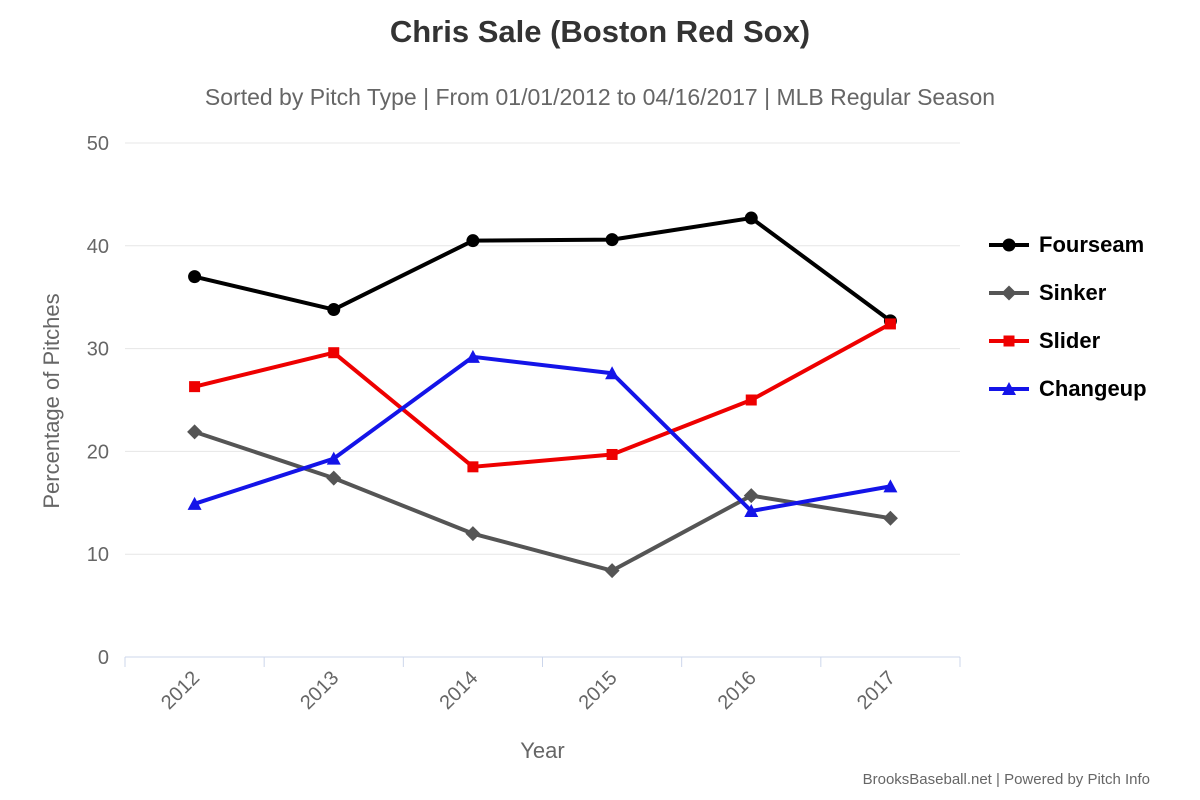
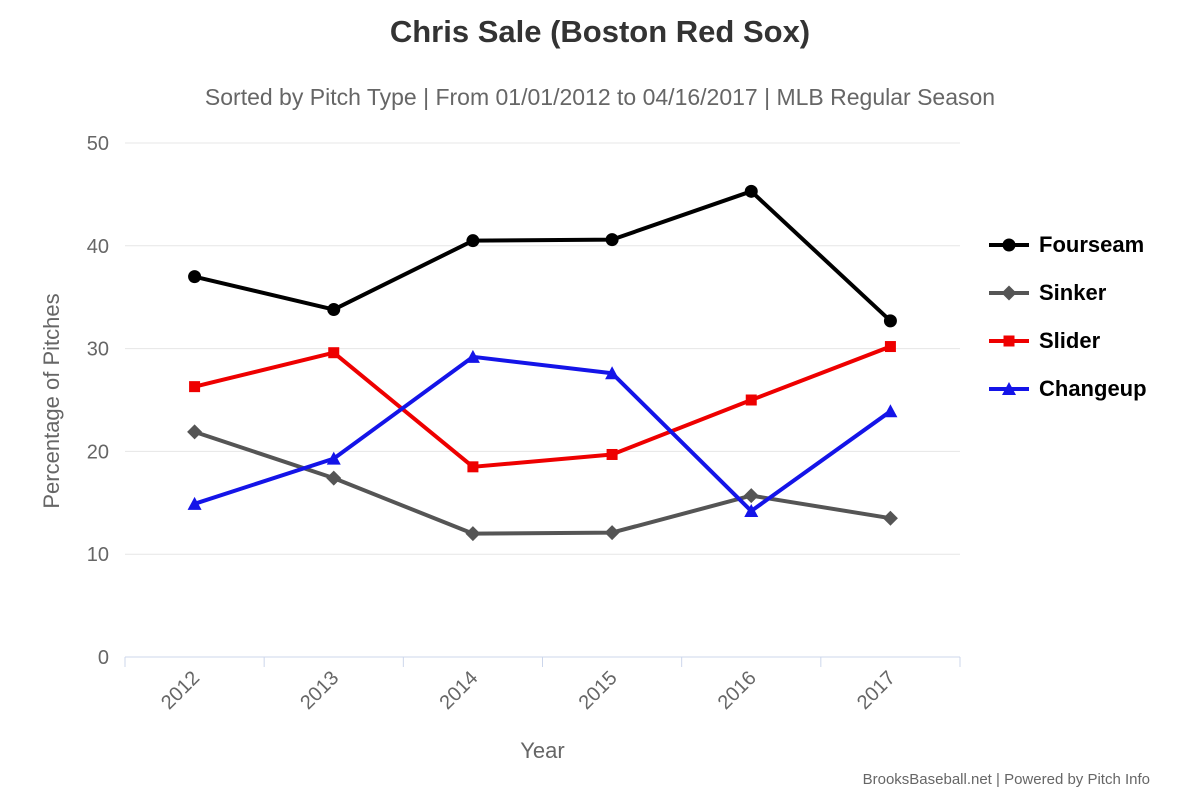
Sinker/2015: 8.4 -> 12.1
Fourseam/2016: 42.7 -> 45.3
Slider/2017: 32.4 -> 30.2
Changeup/2017: 16.6 -> 23.9
